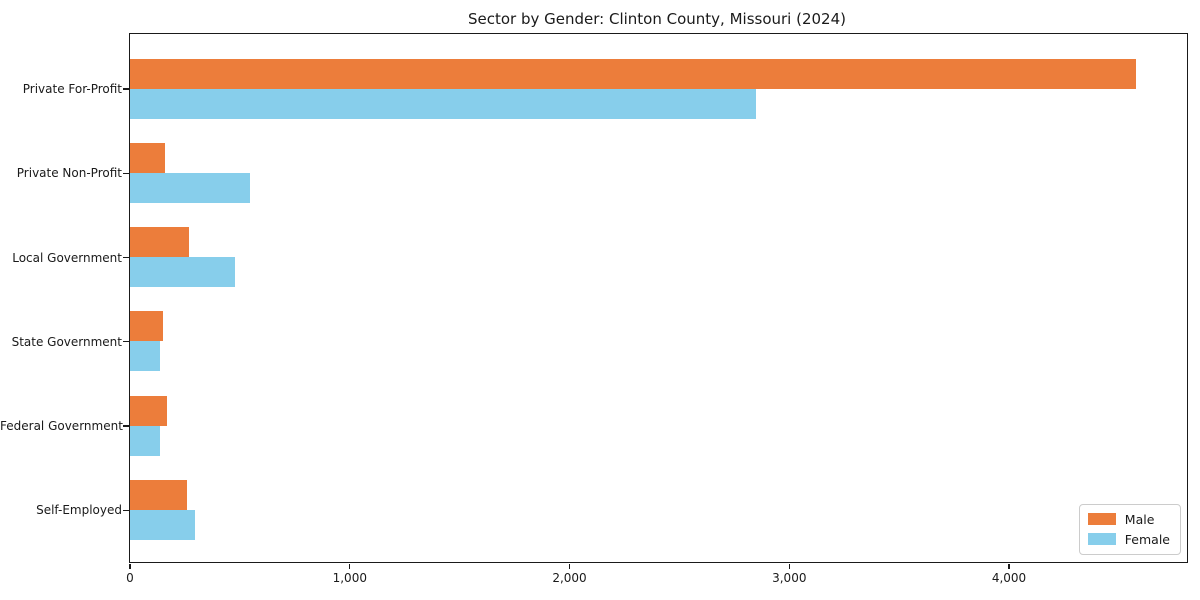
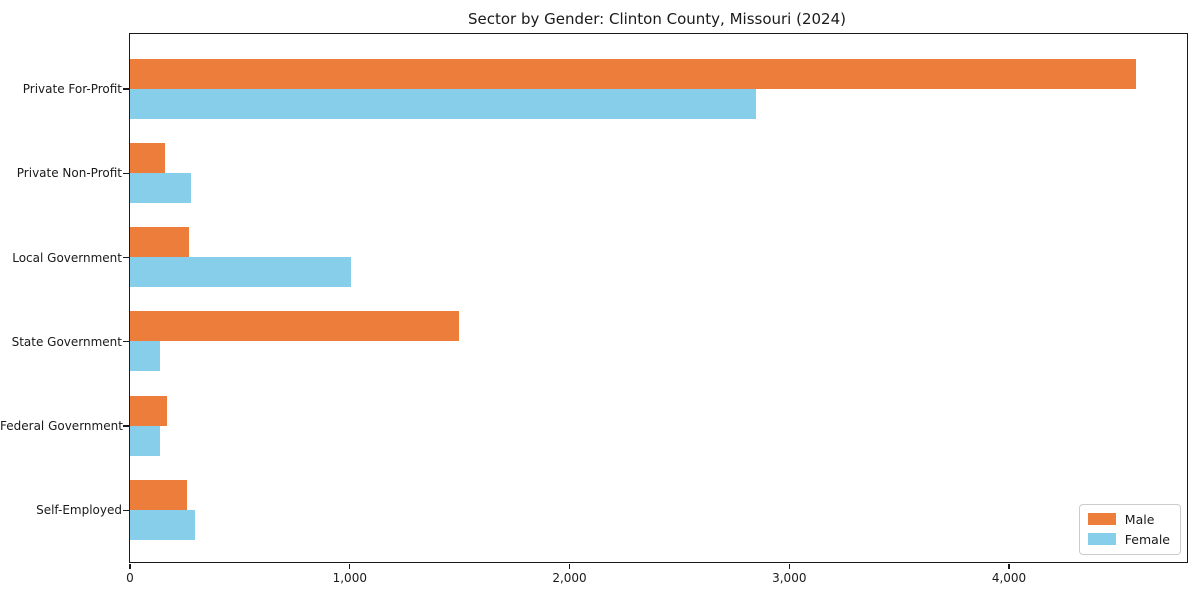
Female/Private Non-Profit: 550 -> 280
Female/Local Government: 480 -> 1010
Male/State Government: 150 -> 1500
